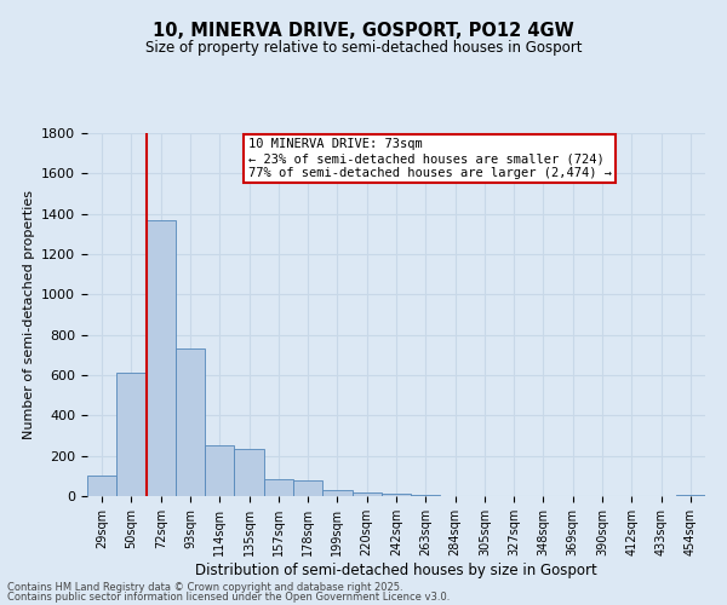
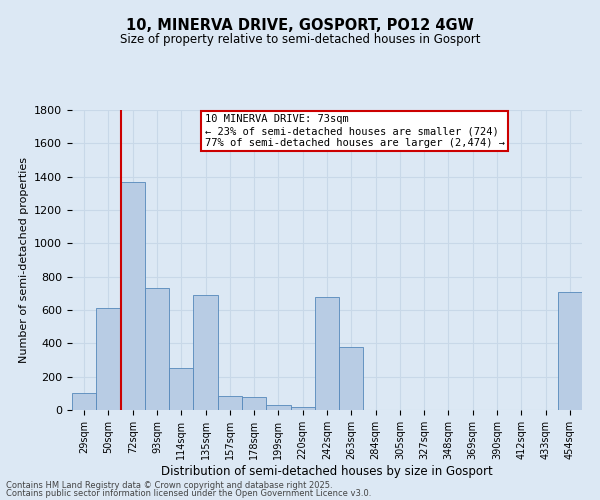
135sqm: 240 -> 690
242sqm: 20 -> 680
263sqm: 0 -> 380
454sqm: 0 -> 710
